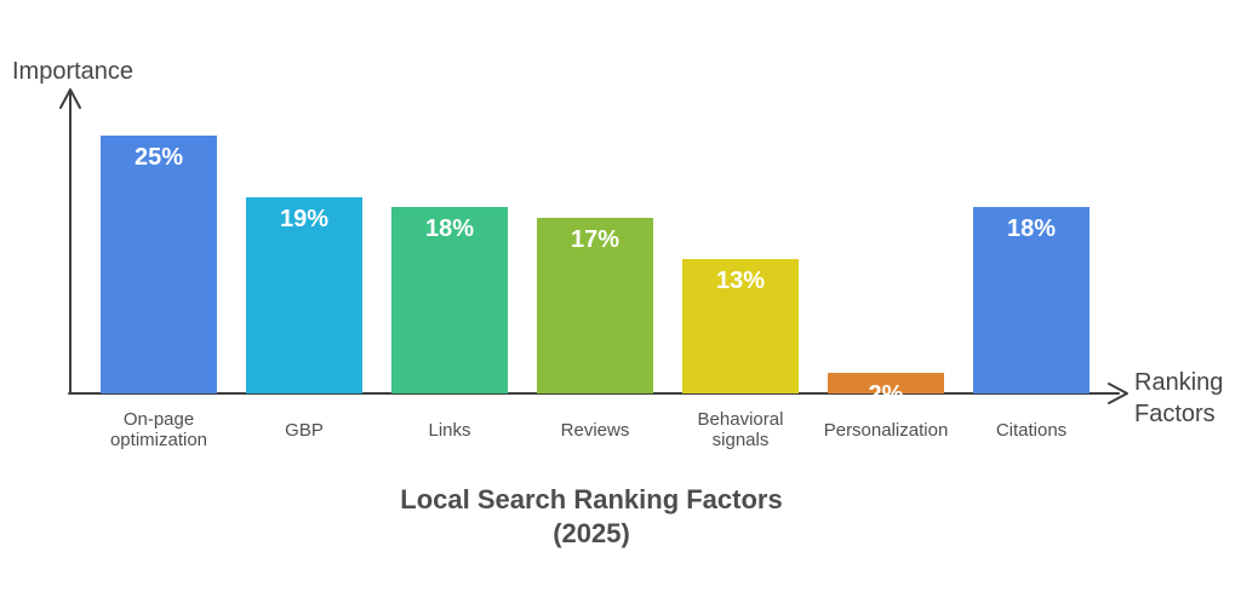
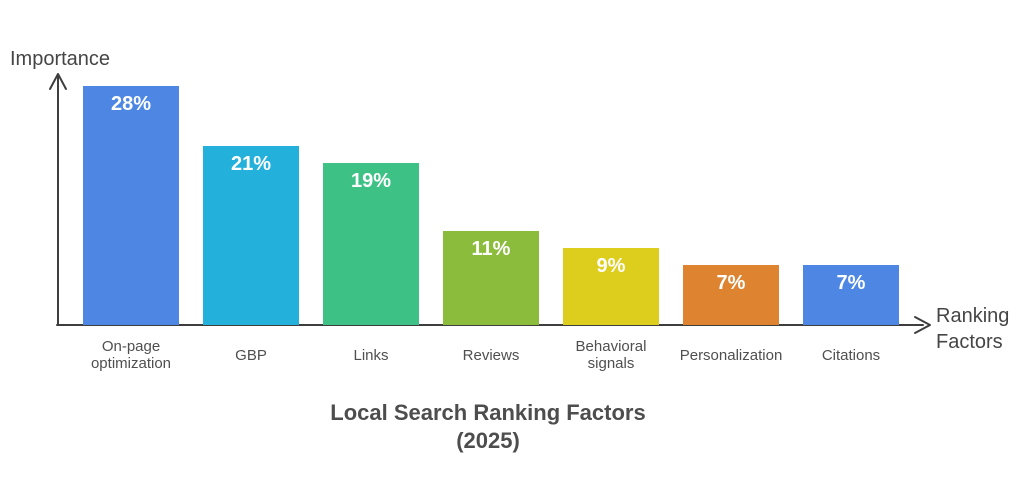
On-page optimization: 25% -> 28%
GBP: 19% -> 21%
Links: 18% -> 19%
Reviews: 17% -> 11%
Behavioral signals: 13% -> 9%
Personalization: 2% -> 7%
Citations: 18% -> 7%
